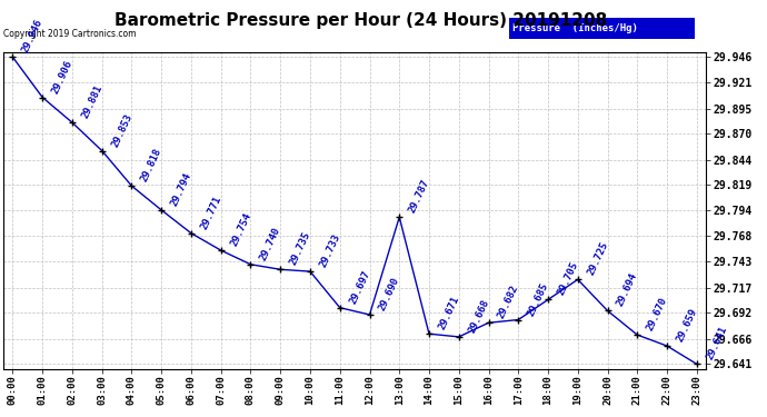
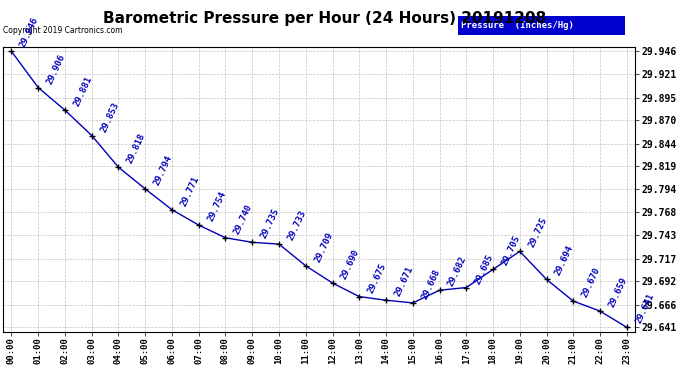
11:00: 29.697 -> 29.709
13:00: 29.787 -> 29.675
